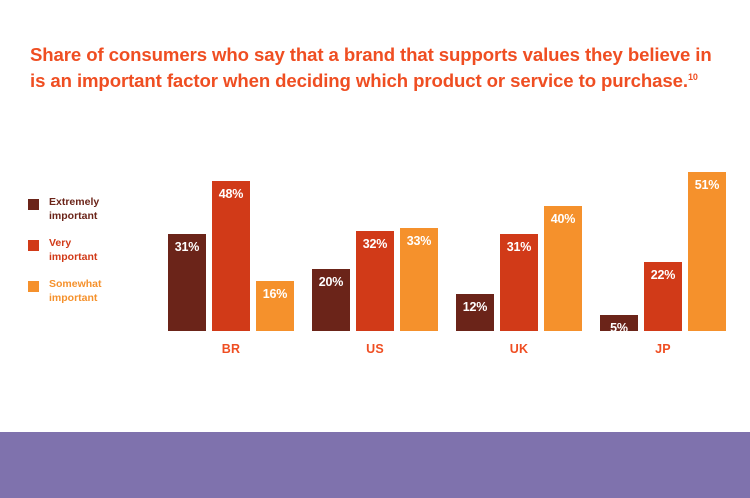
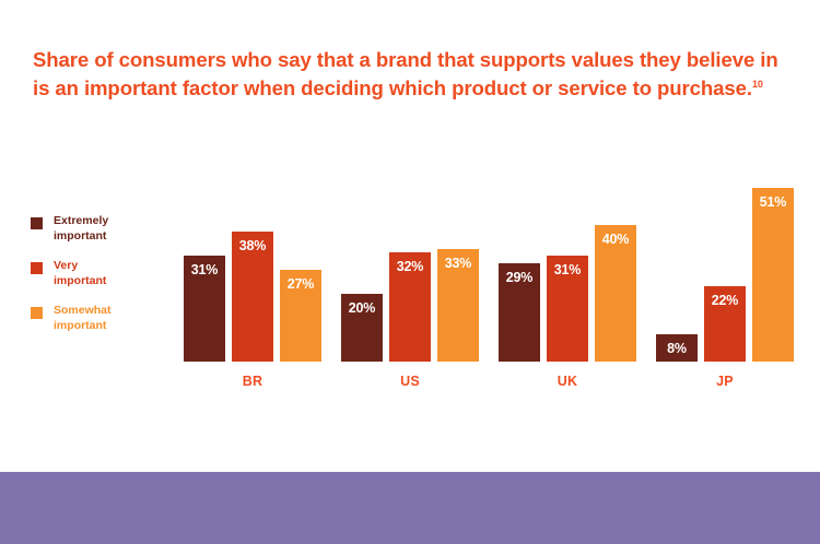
Very important/BR: 48% -> 38%
Somewhat important/BR: 16% -> 27%
Extremely important/UK: 12% -> 29%
Extremely important/JP: 5% -> 8%
